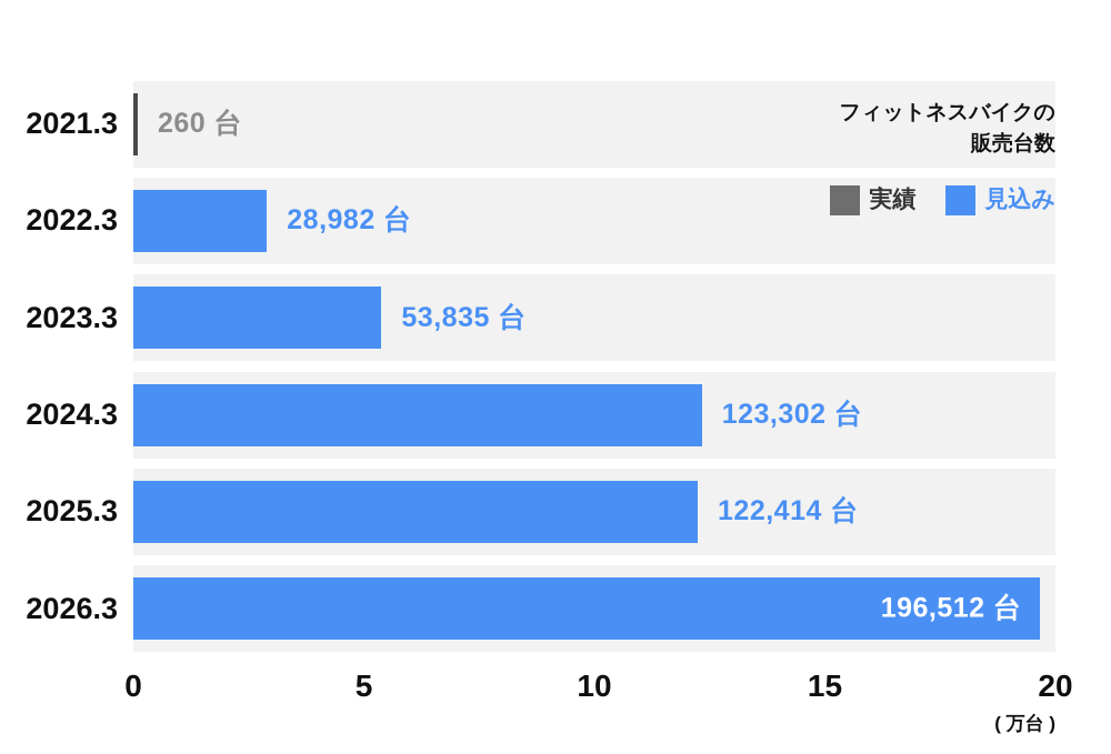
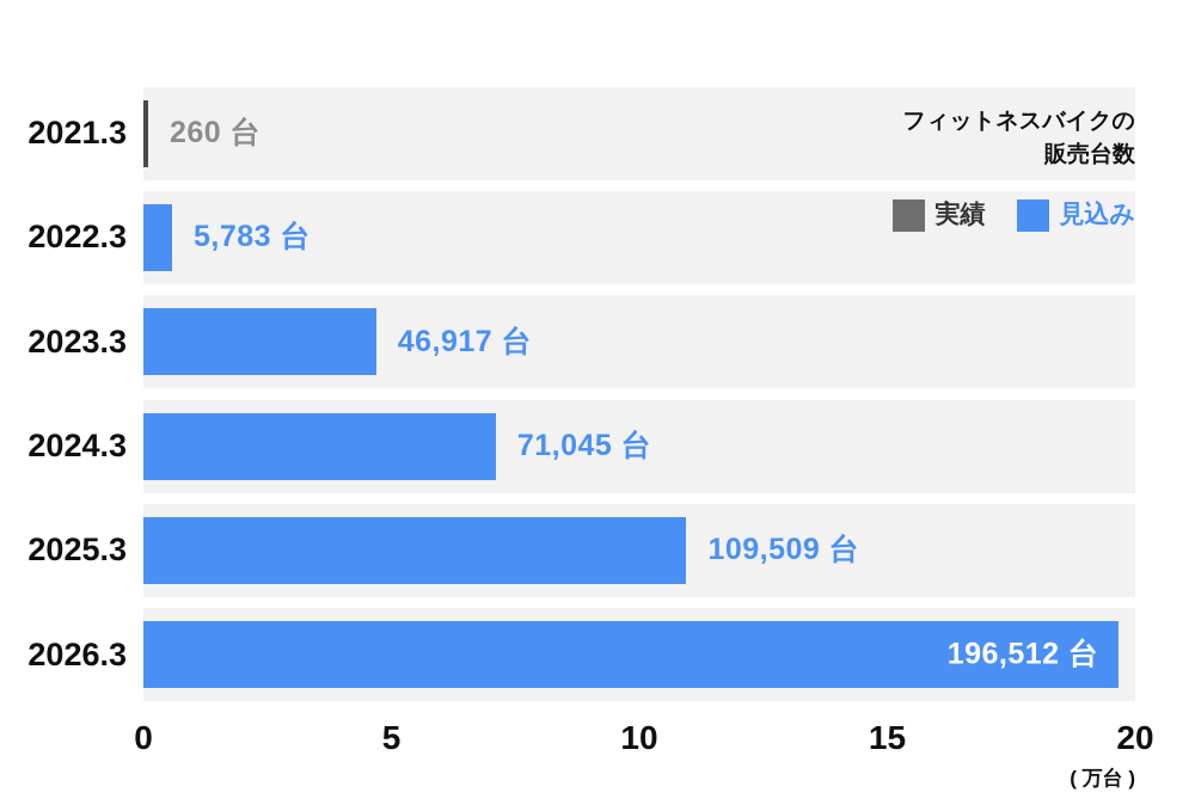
2022.3: 28,982 -> 5,783
2023.3: 53,835 -> 46,917
2024.3: 123,302 -> 71,045
2025.3: 122,414 -> 109,509
